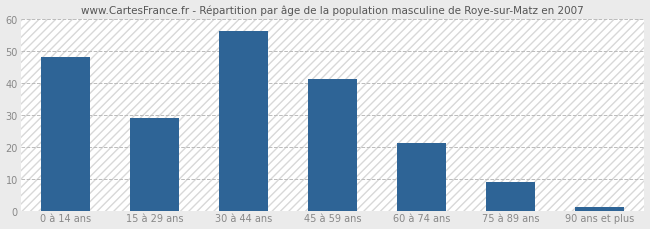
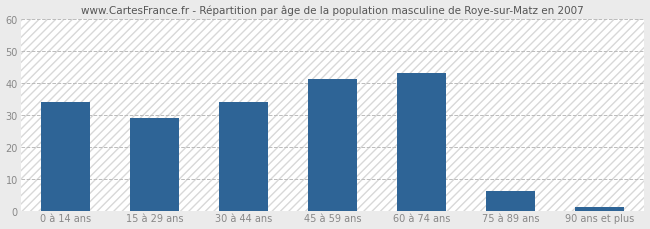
0 à 14 ans: 48 -> 34
30 à 44 ans: 56 -> 34
60 à 74 ans: 21 -> 43
75 à 89 ans: 9 -> 6
